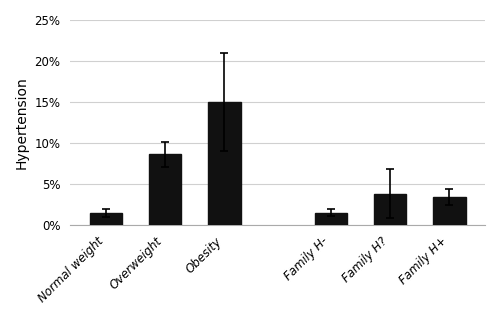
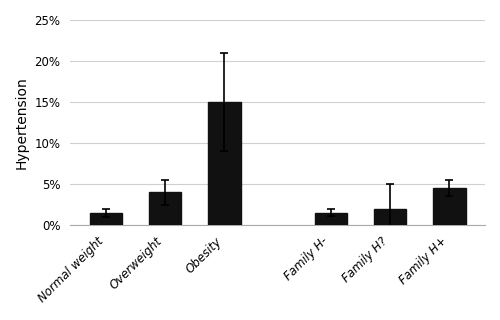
Overweight: 8.6% -> 4.0%
Family H?: 3.8% -> 2.0%
Family H+: 3.4% -> 4.5%
